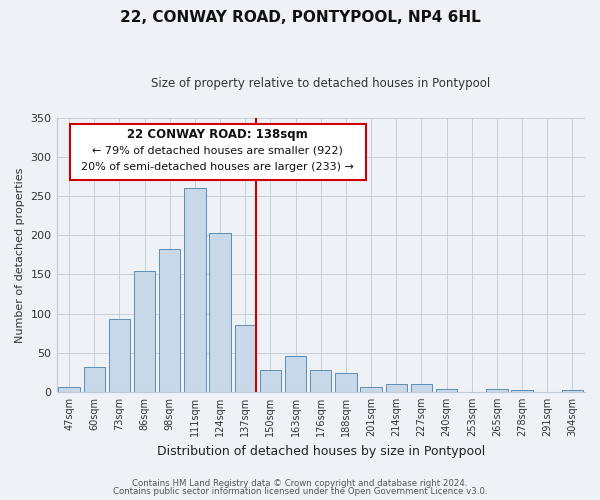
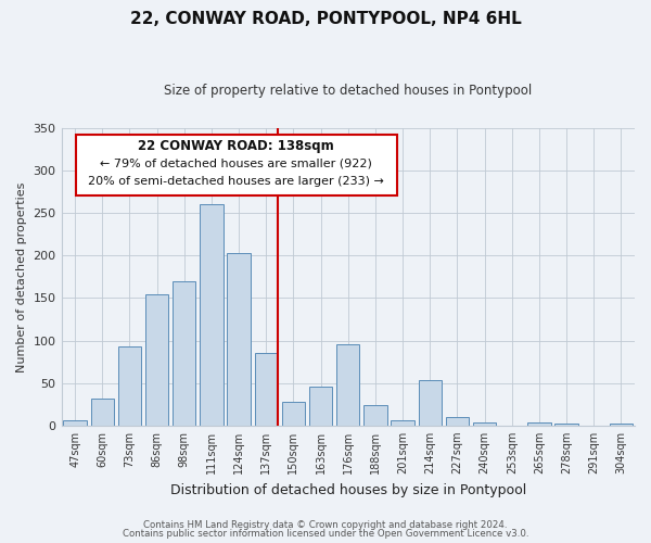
98sqm: 182 -> 170
176sqm: 28 -> 96
214sqm: 10 -> 54
